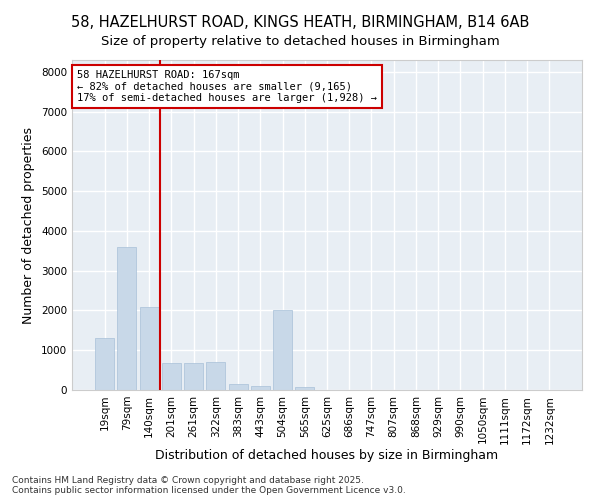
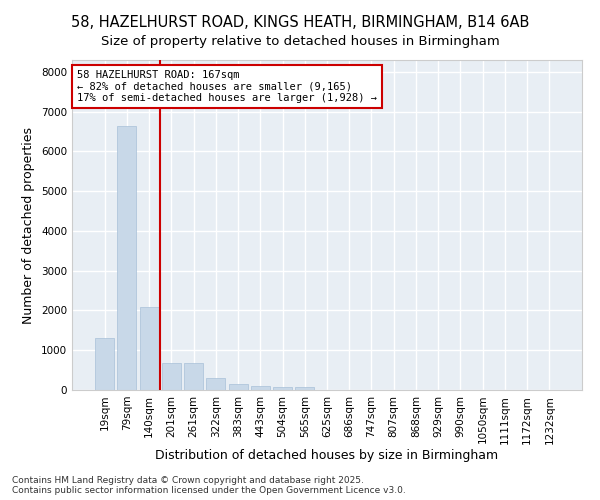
79sqm: 3600 -> 6630
322sqm: 700 -> 300
504sqm: 2000 -> 60
